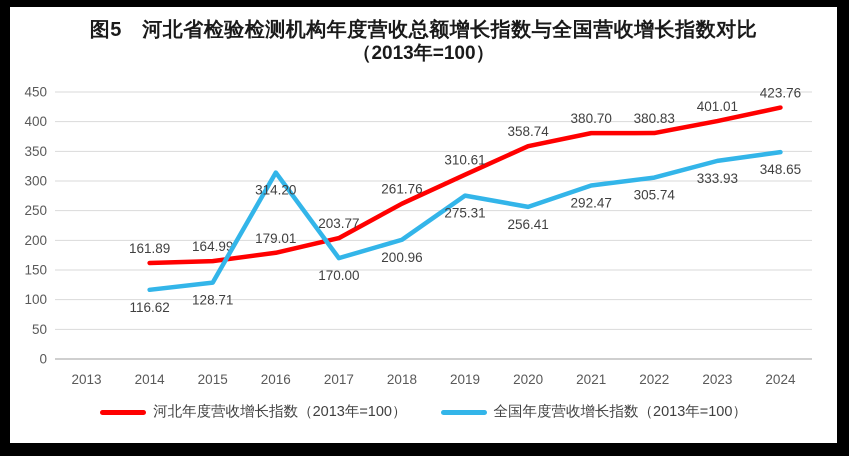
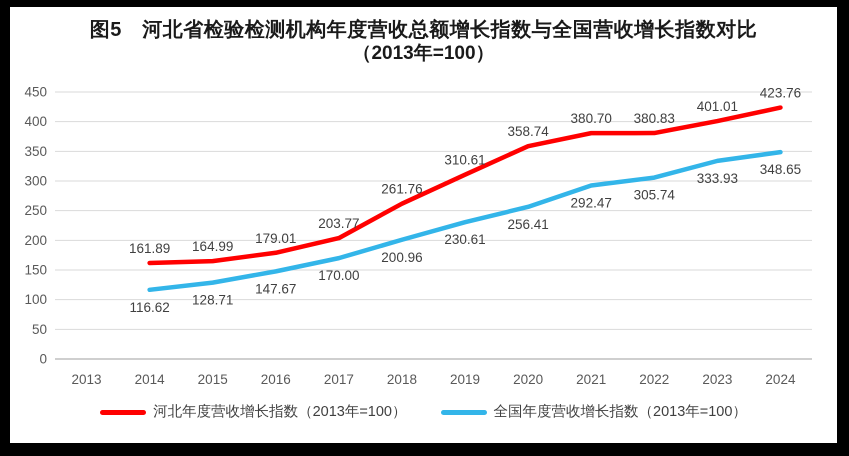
全国年度营收增长指数（2013年=100）/2016: 314.20 -> 147.67
全国年度营收增长指数（2013年=100）/2019: 275.31 -> 230.61
